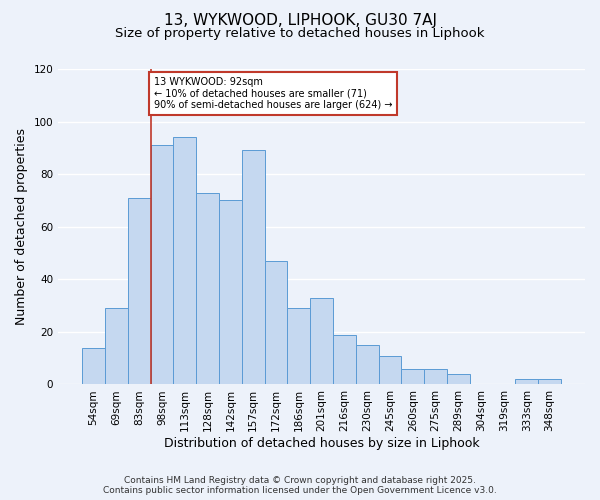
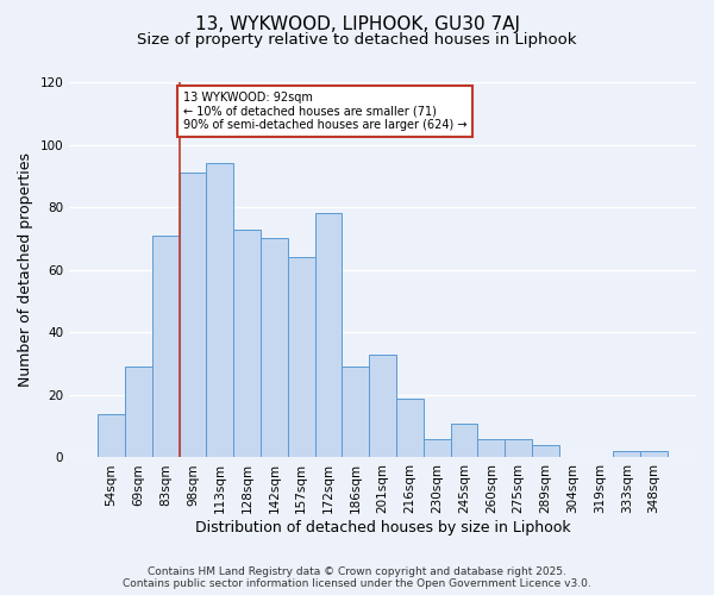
157sqm: 89 -> 64
172sqm: 47 -> 78
230sqm: 15 -> 6
